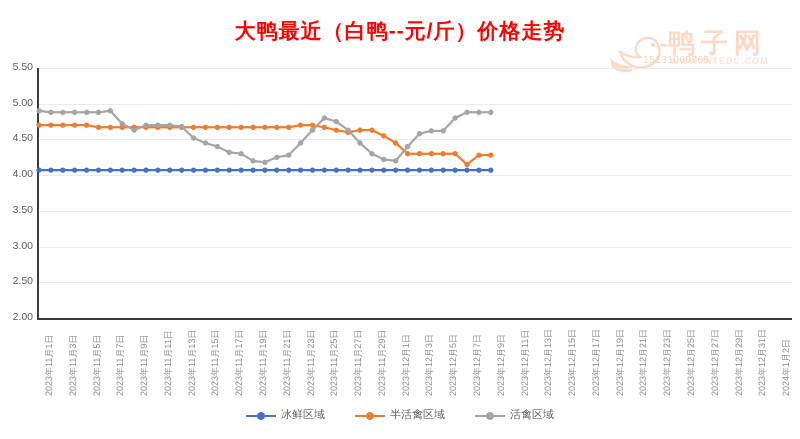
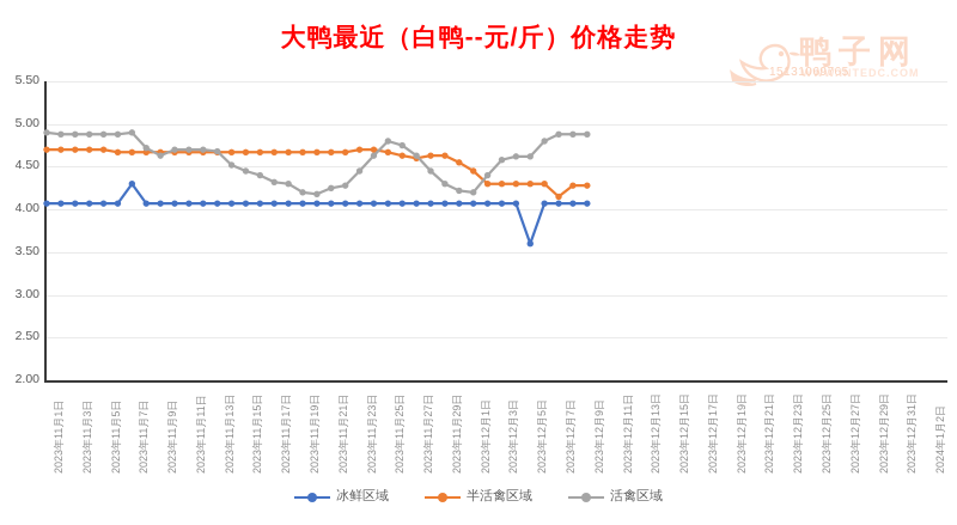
冰鲜区域/2023年11月7日: 4.1 -> 4.3
冰鲜区域/2023年12月5日: 4.1 -> 3.6
